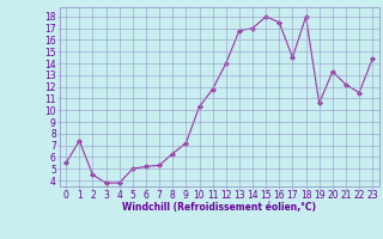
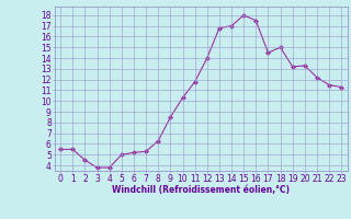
1: 7.4 -> 5.5
9: 7.2 -> 8.5
18: 18.0 -> 15.0
19: 10.6 -> 13.2
23: 14.4 -> 11.3
